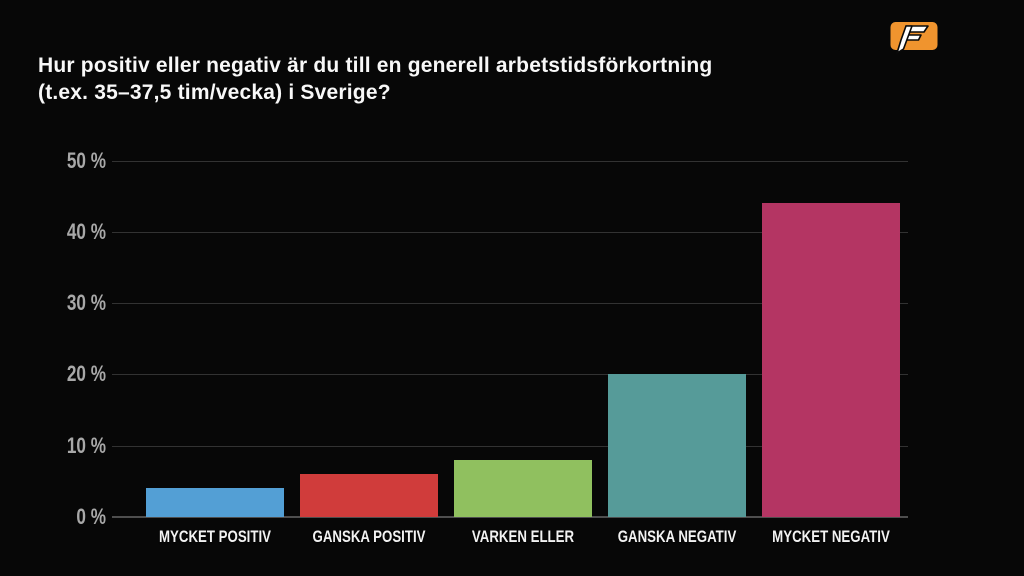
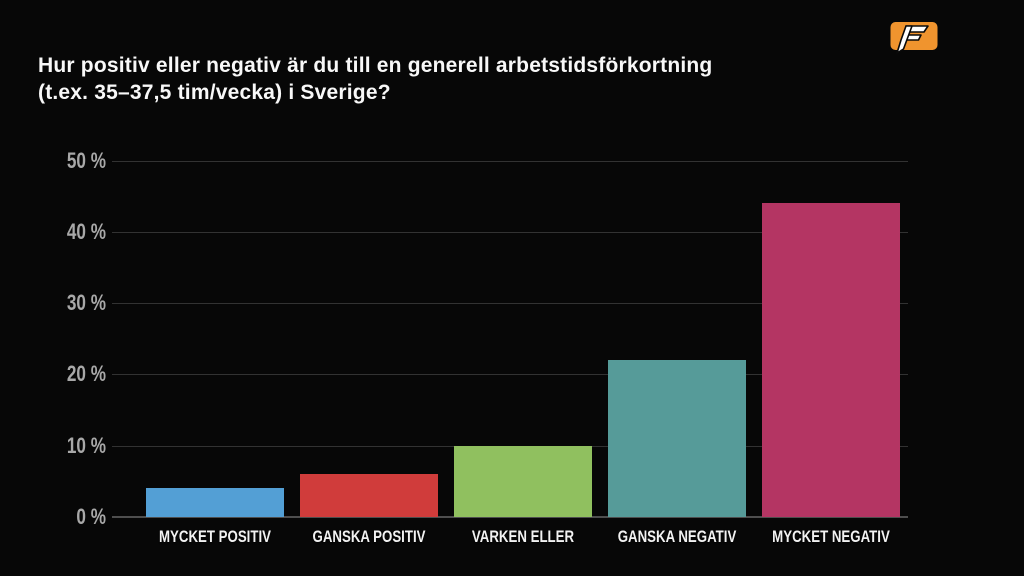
VARKEN ELLER: 8% -> 10%
GANSKA NEGATIV: 20% -> 22%
